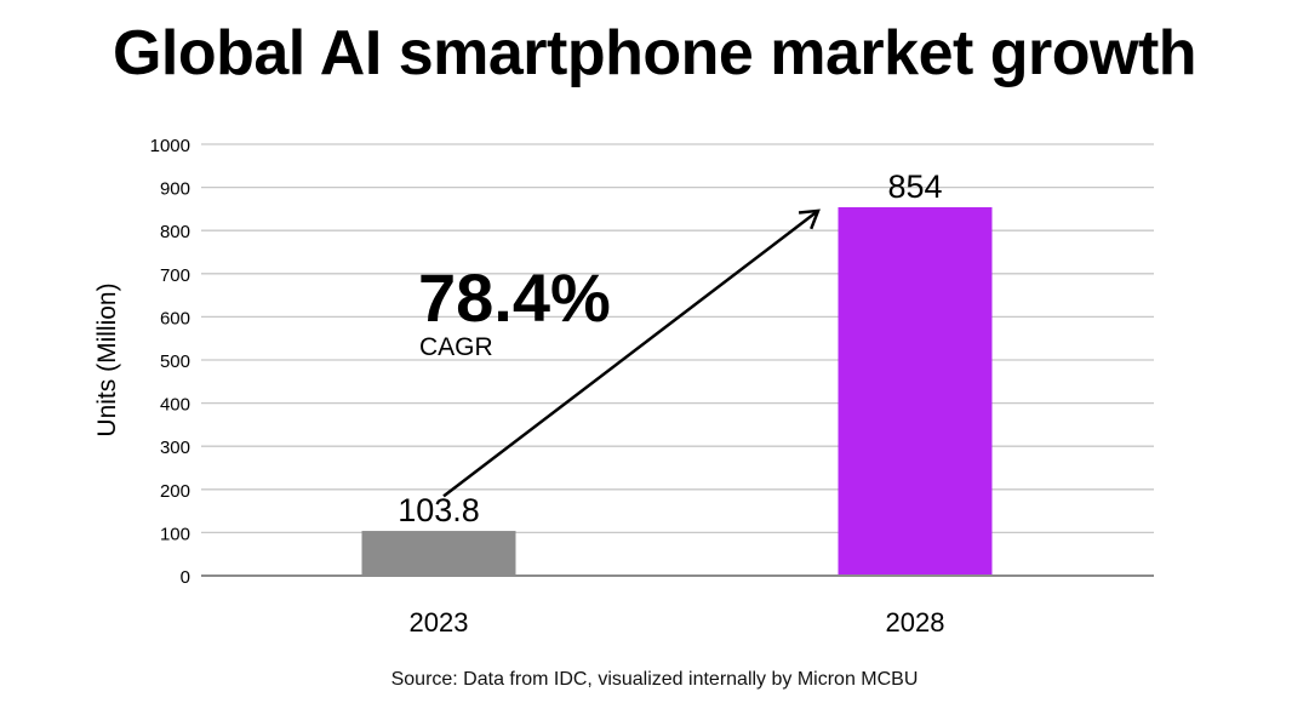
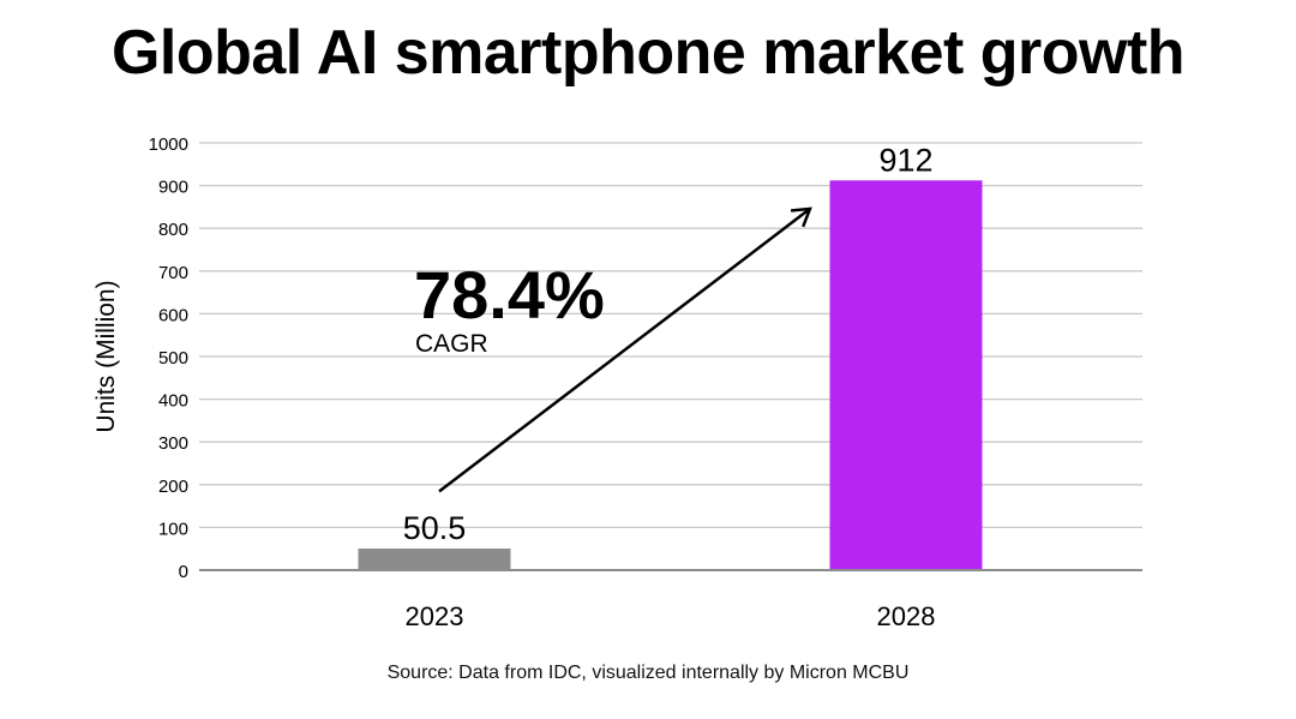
2023: 103.8 -> 50.5
2028: 854 -> 912
